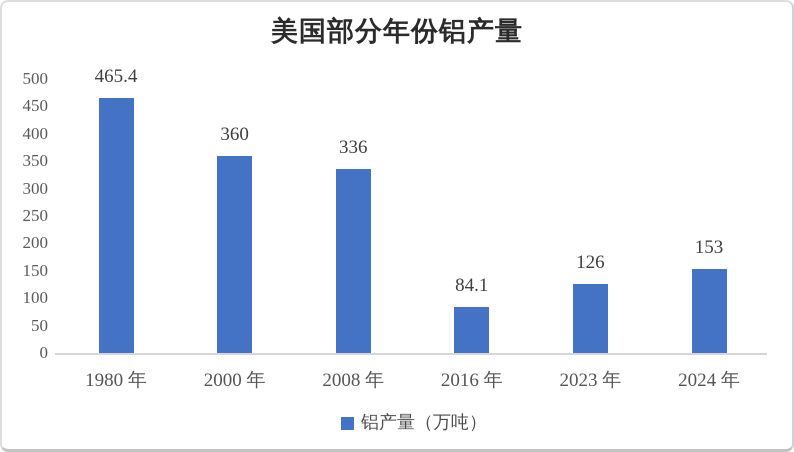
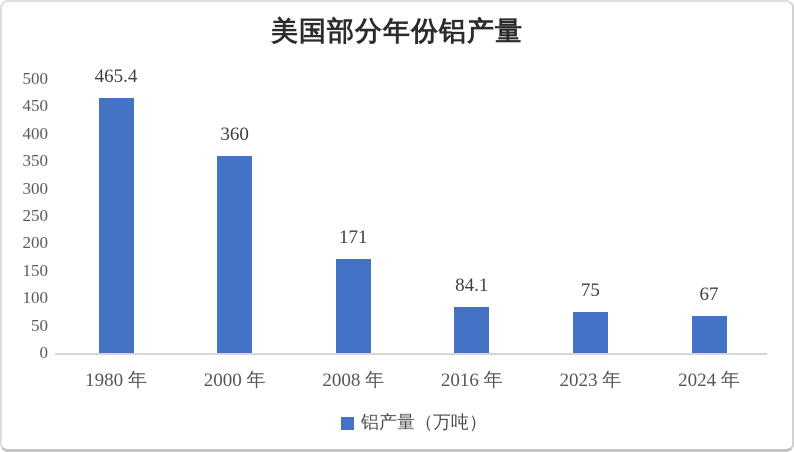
2008 年: 336 -> 171
2023 年: 126 -> 75
2024 年: 153 -> 67
